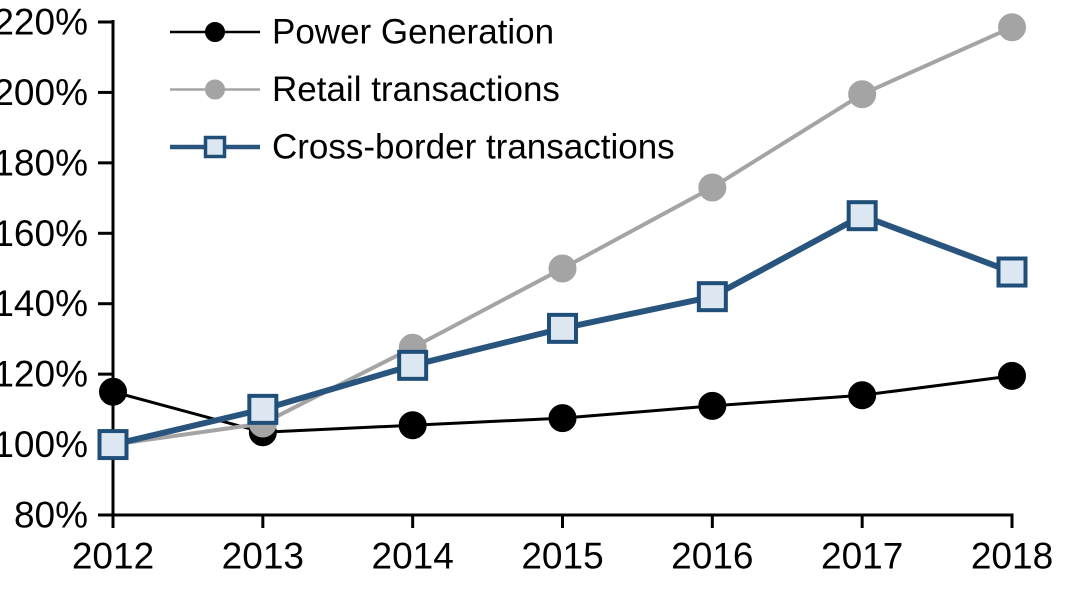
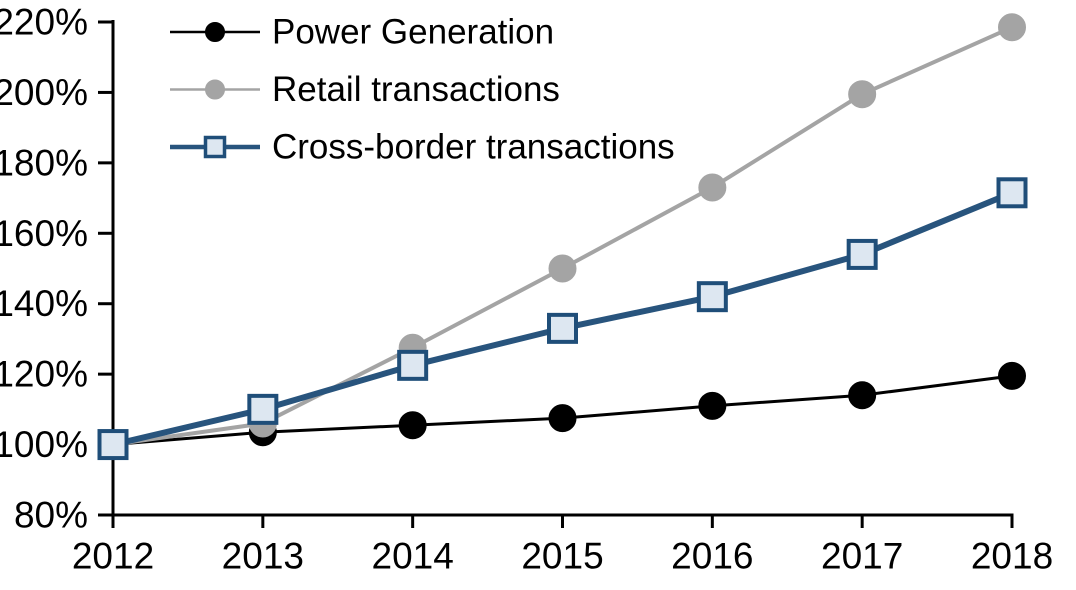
Power Generation/2012: 115% -> 100%
Cross-border transactions/2017: 165% -> 154%
Cross-border transactions/2018: 149% -> 172%
